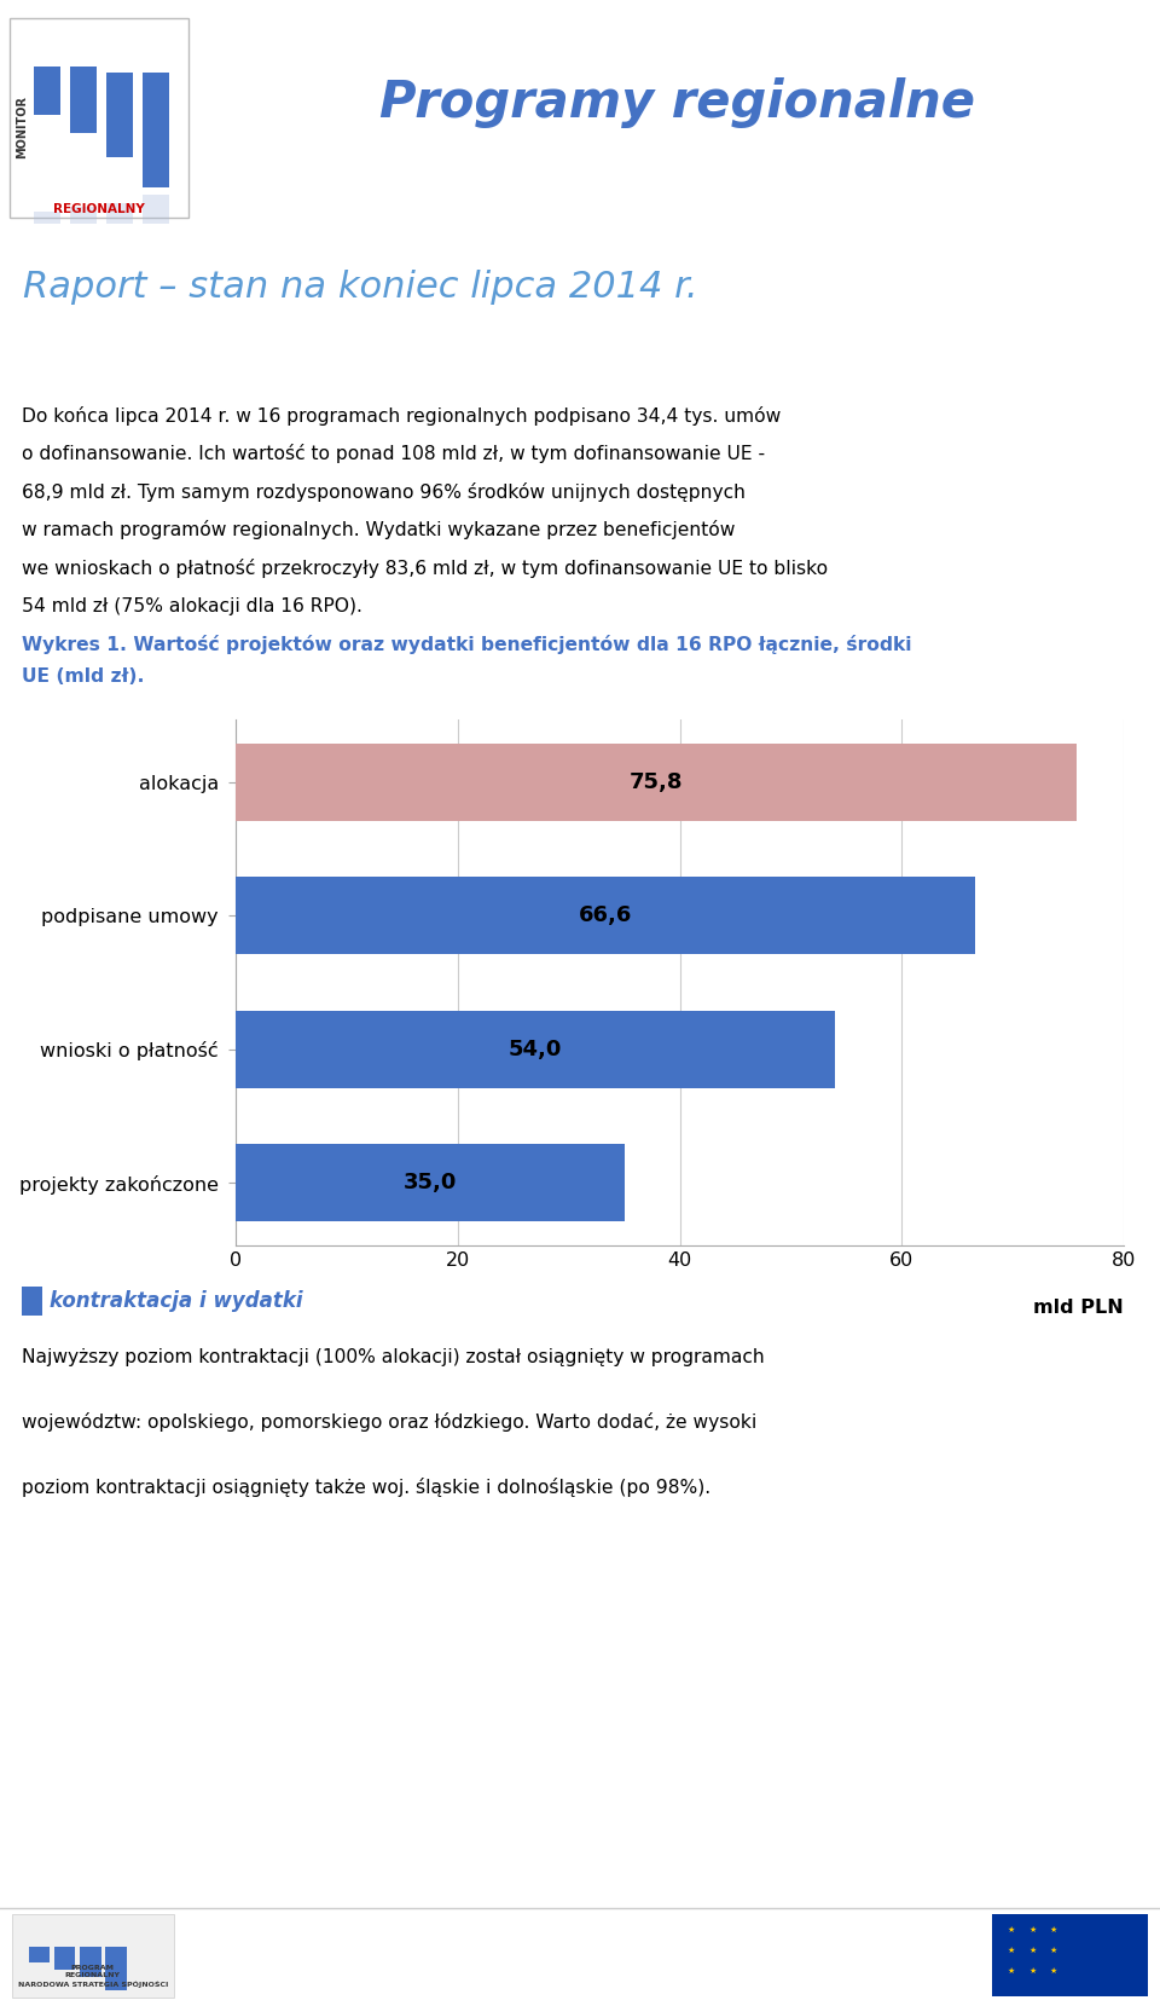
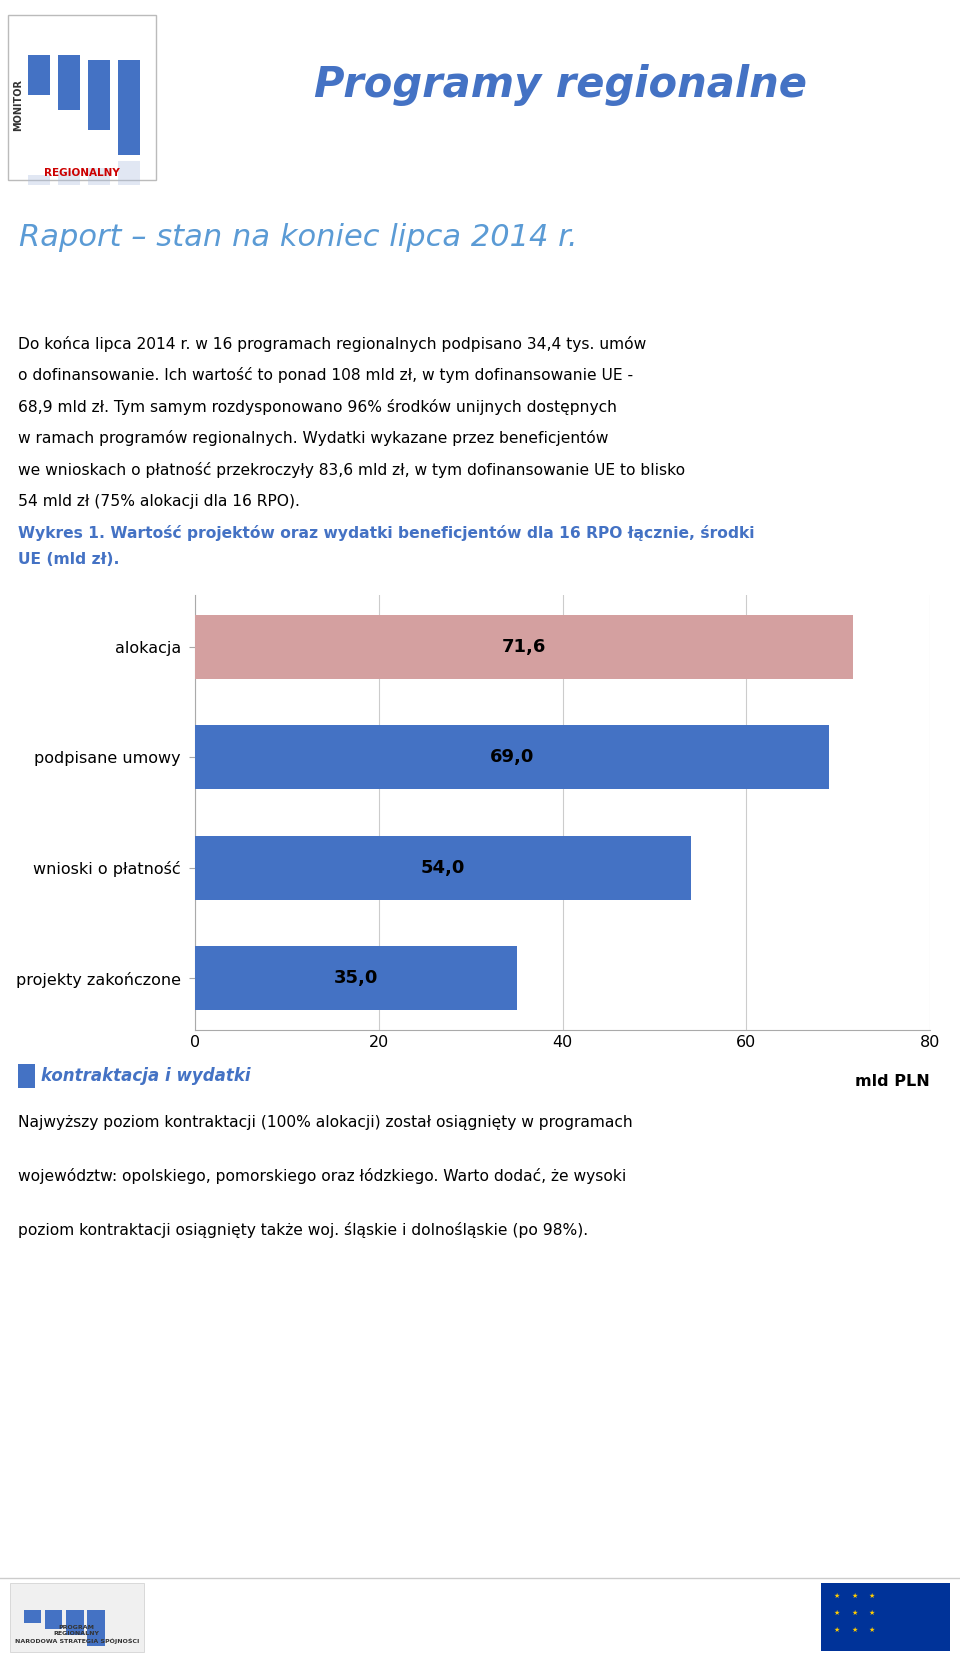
alokacja: 75,8 -> 71,6
podpisane umowy: 66,6 -> 69,0
